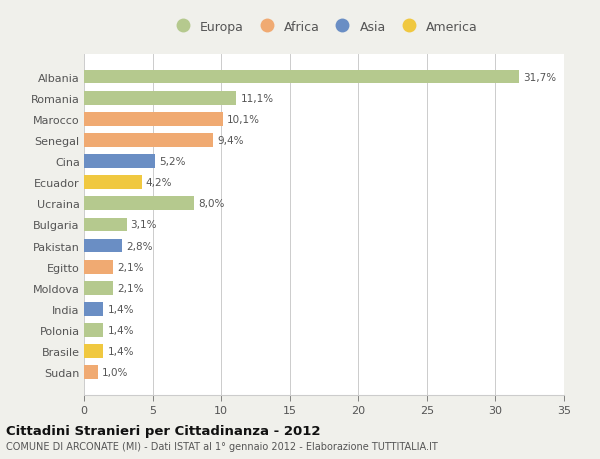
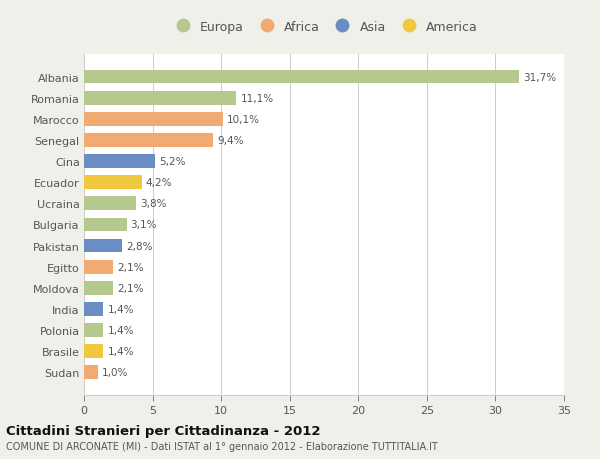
Ucraina: 8,0% -> 3,8%
